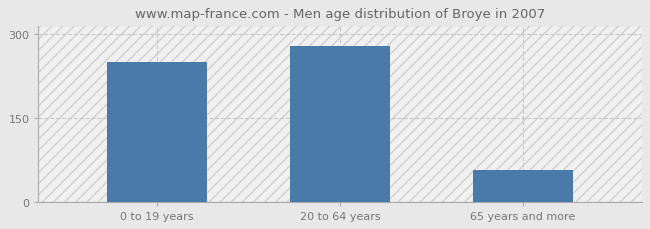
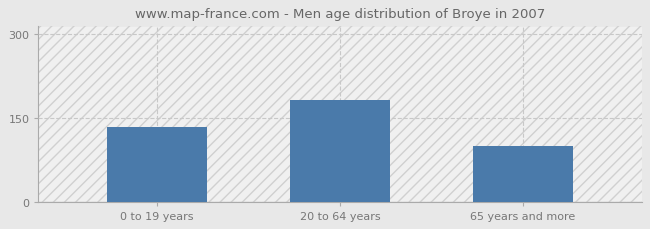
0 to 19 years: 250 -> 133
20 to 64 years: 278 -> 182
65 years and more: 56 -> 100
